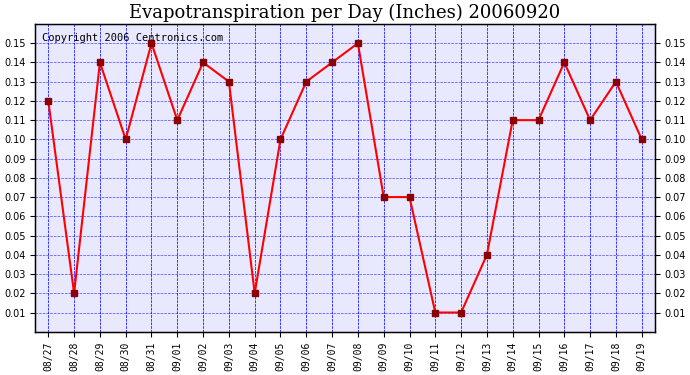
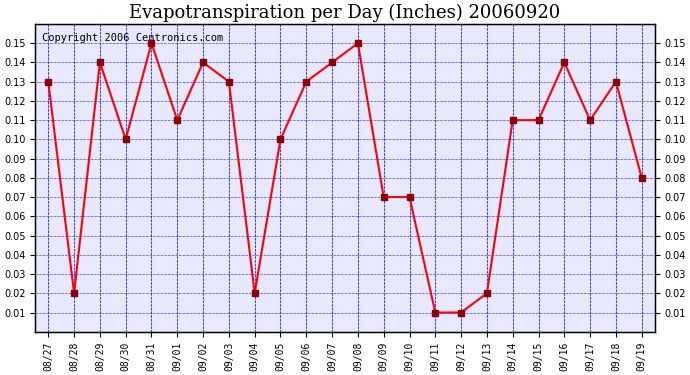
08/27: 0.12 -> 0.13
09/13: 0.04 -> 0.02
09/19: 0.10 -> 0.08
